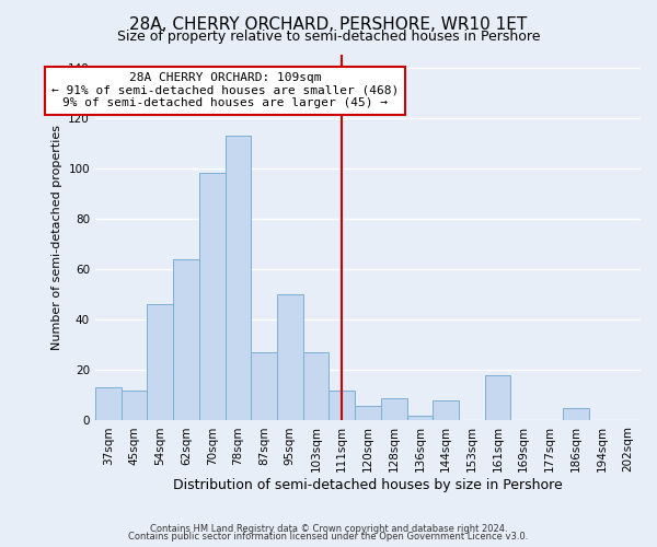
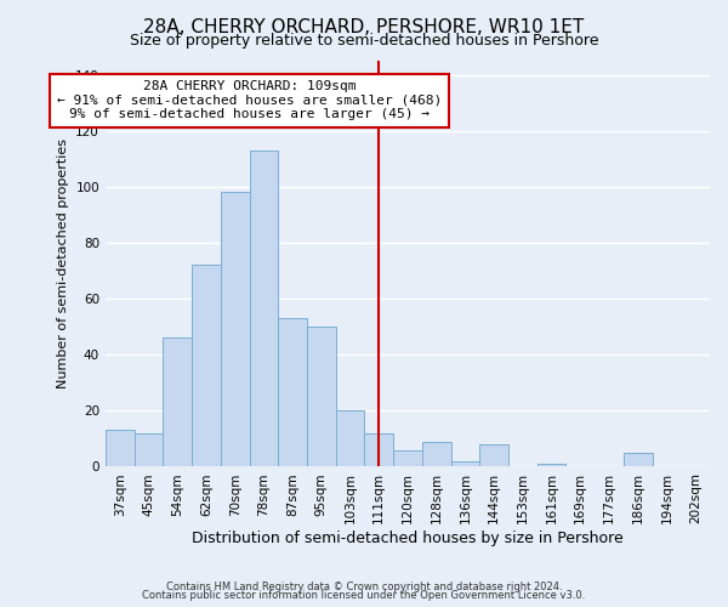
62sqm: 64 -> 72
87sqm: 27 -> 53
103sqm: 27 -> 20
161sqm: 18 -> 1
